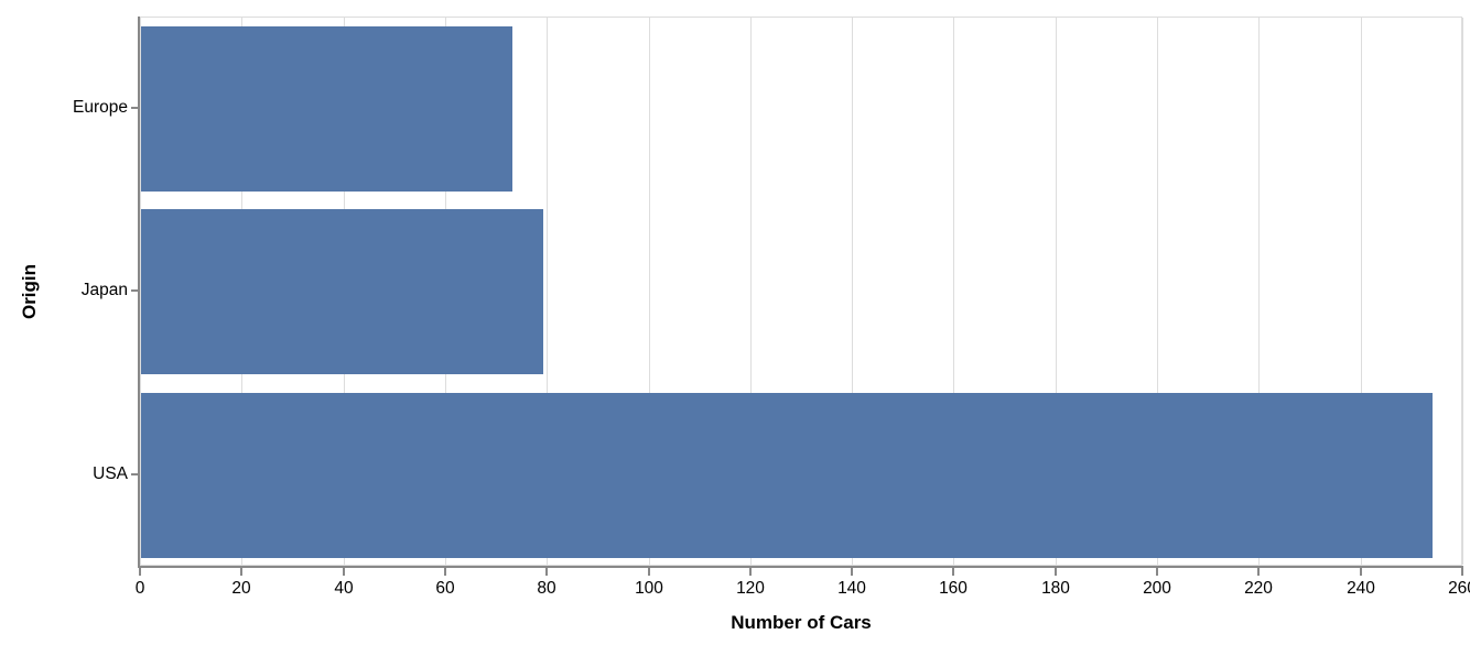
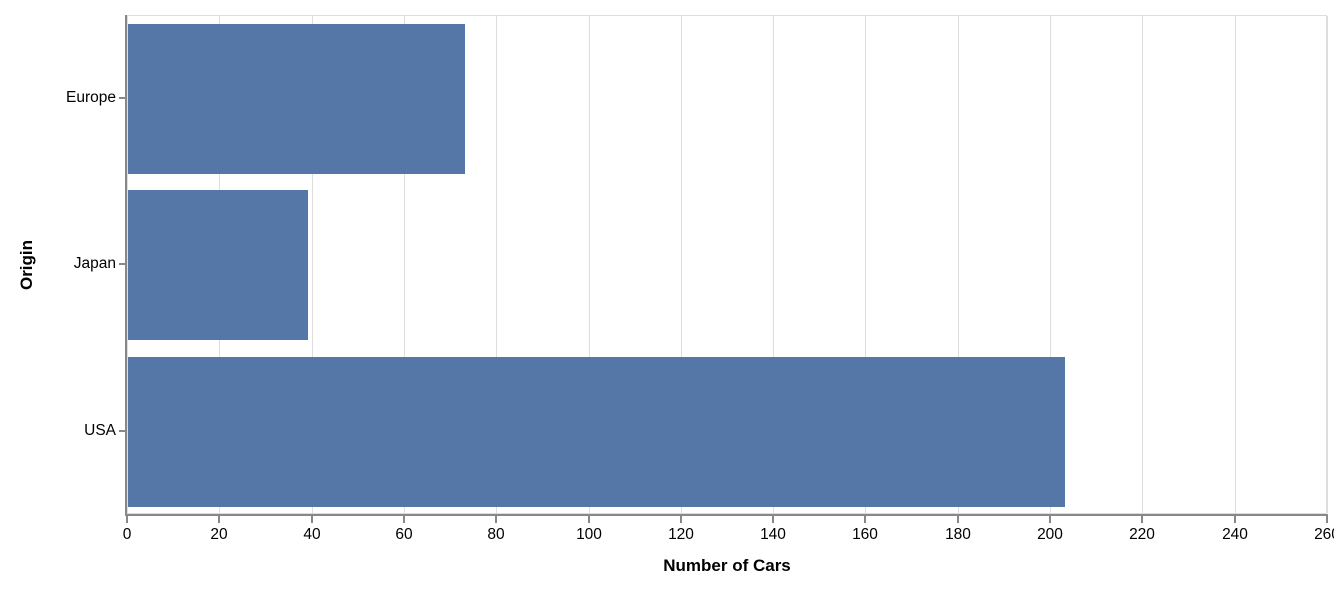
Japan: 79 -> 39
USA: 254 -> 203
